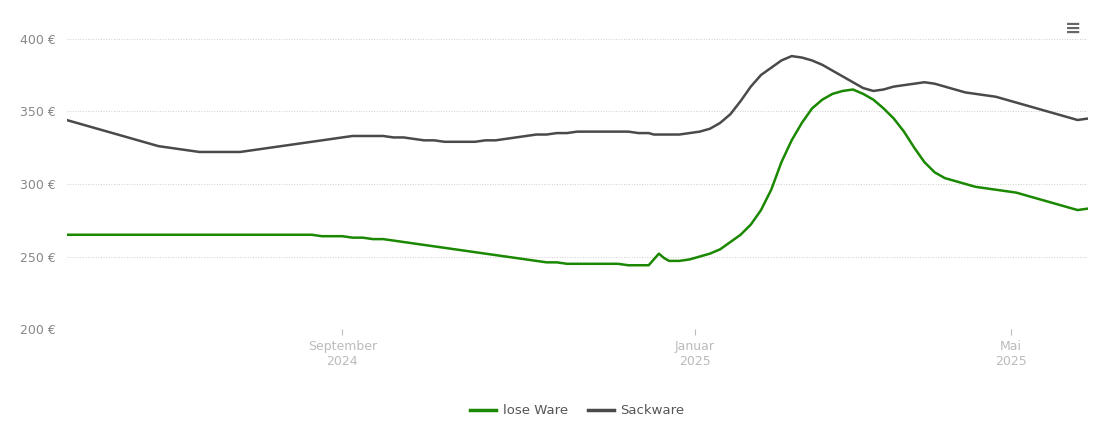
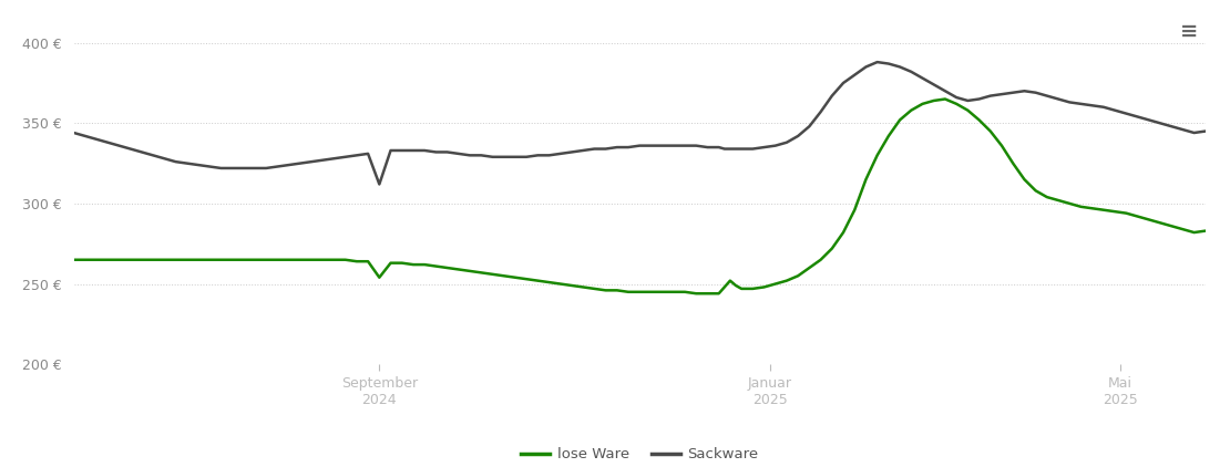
lose Ware/September 2024: 264 € -> 254 €
Sackware/September 2024: 332 € -> 312 €
